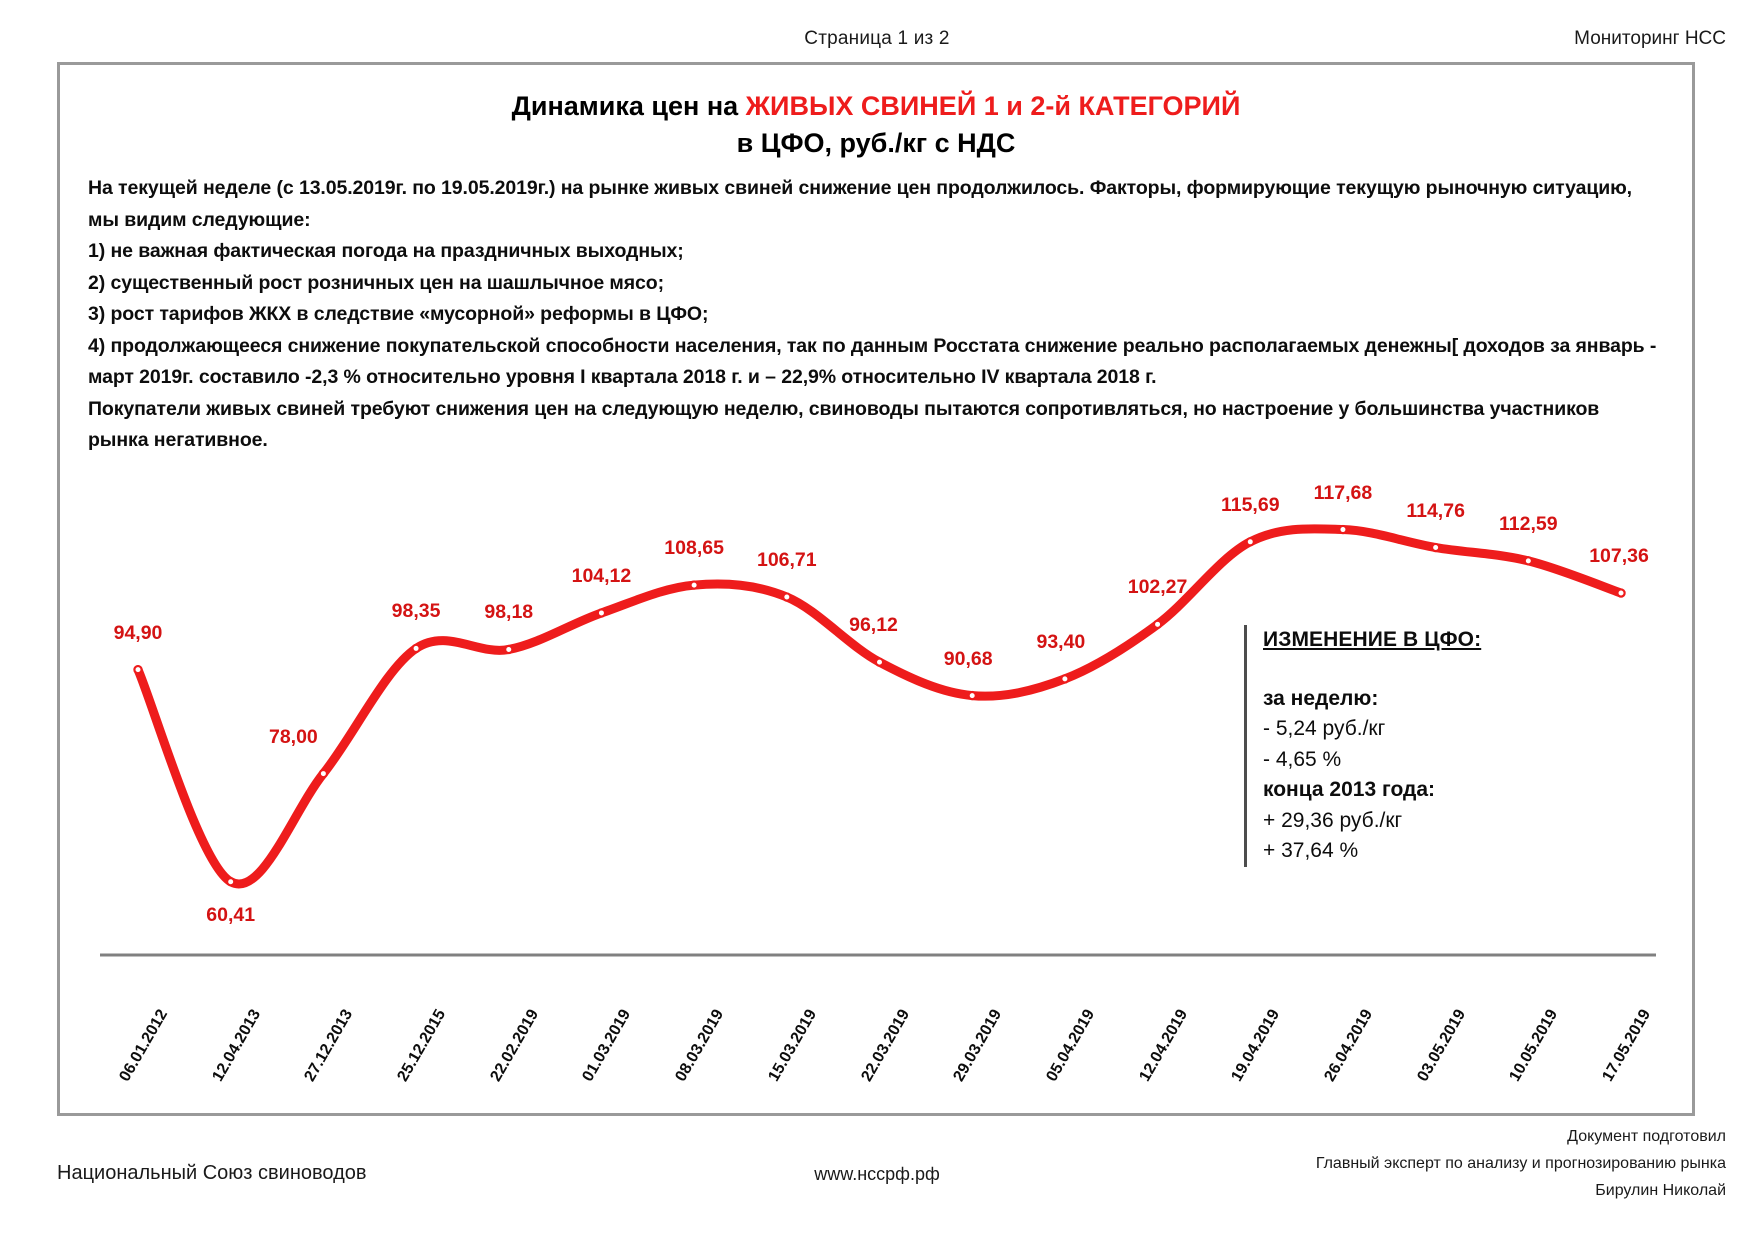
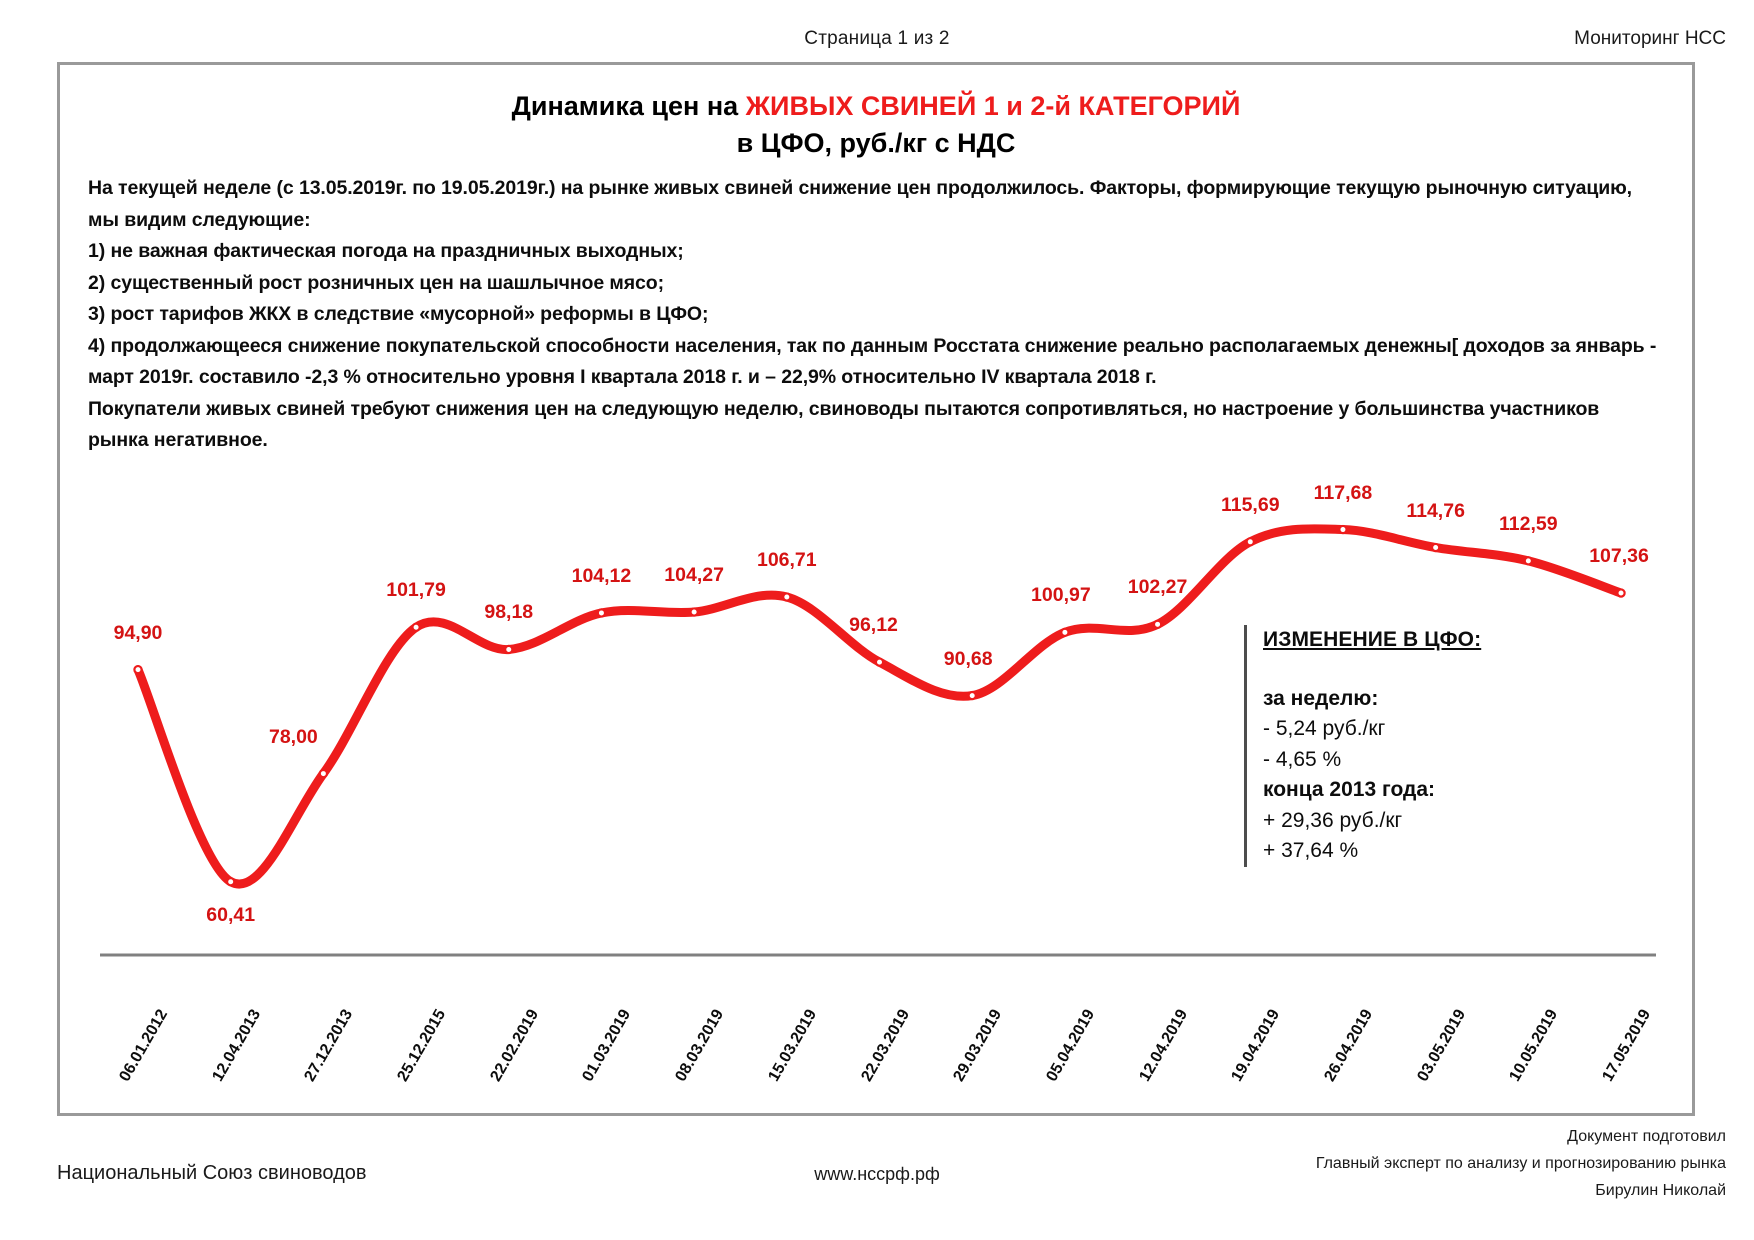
25.12.2015: 98,35 -> 101,79
08.03.2019: 108,65 -> 104,27
05.04.2019: 93,40 -> 100,97
